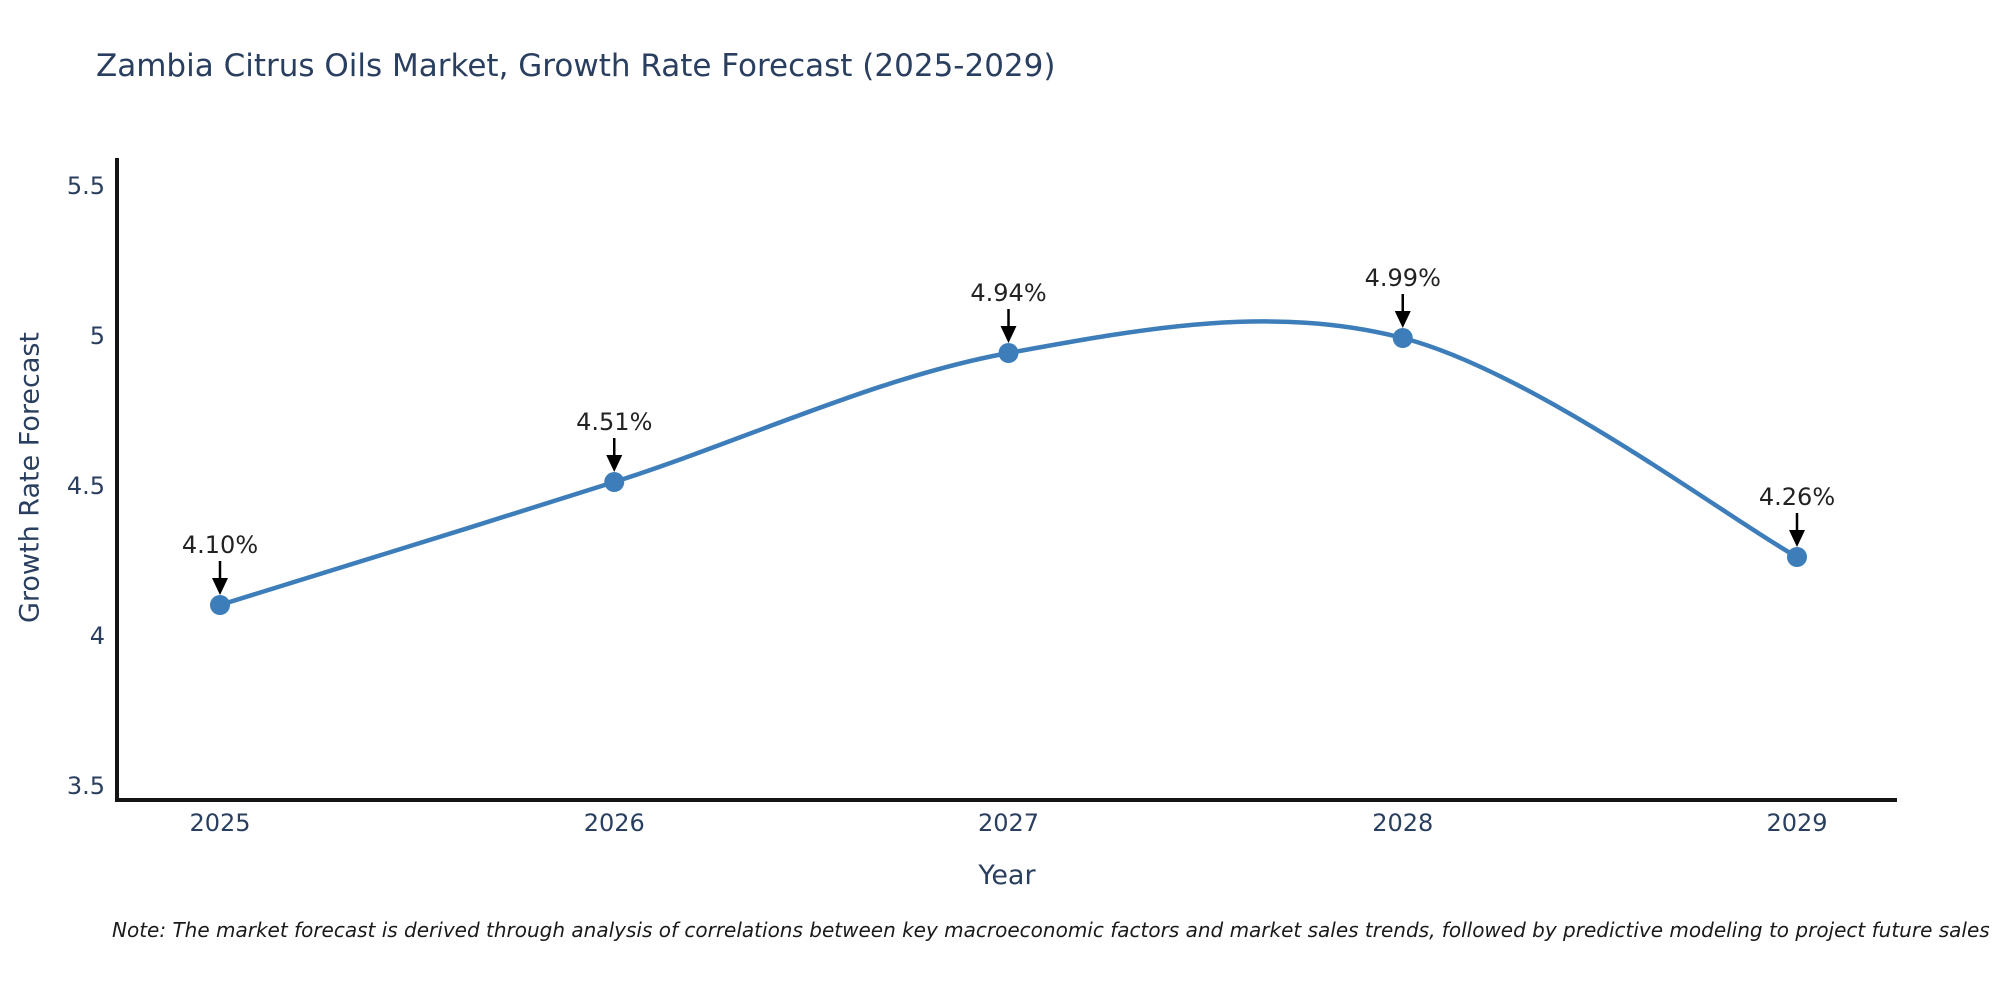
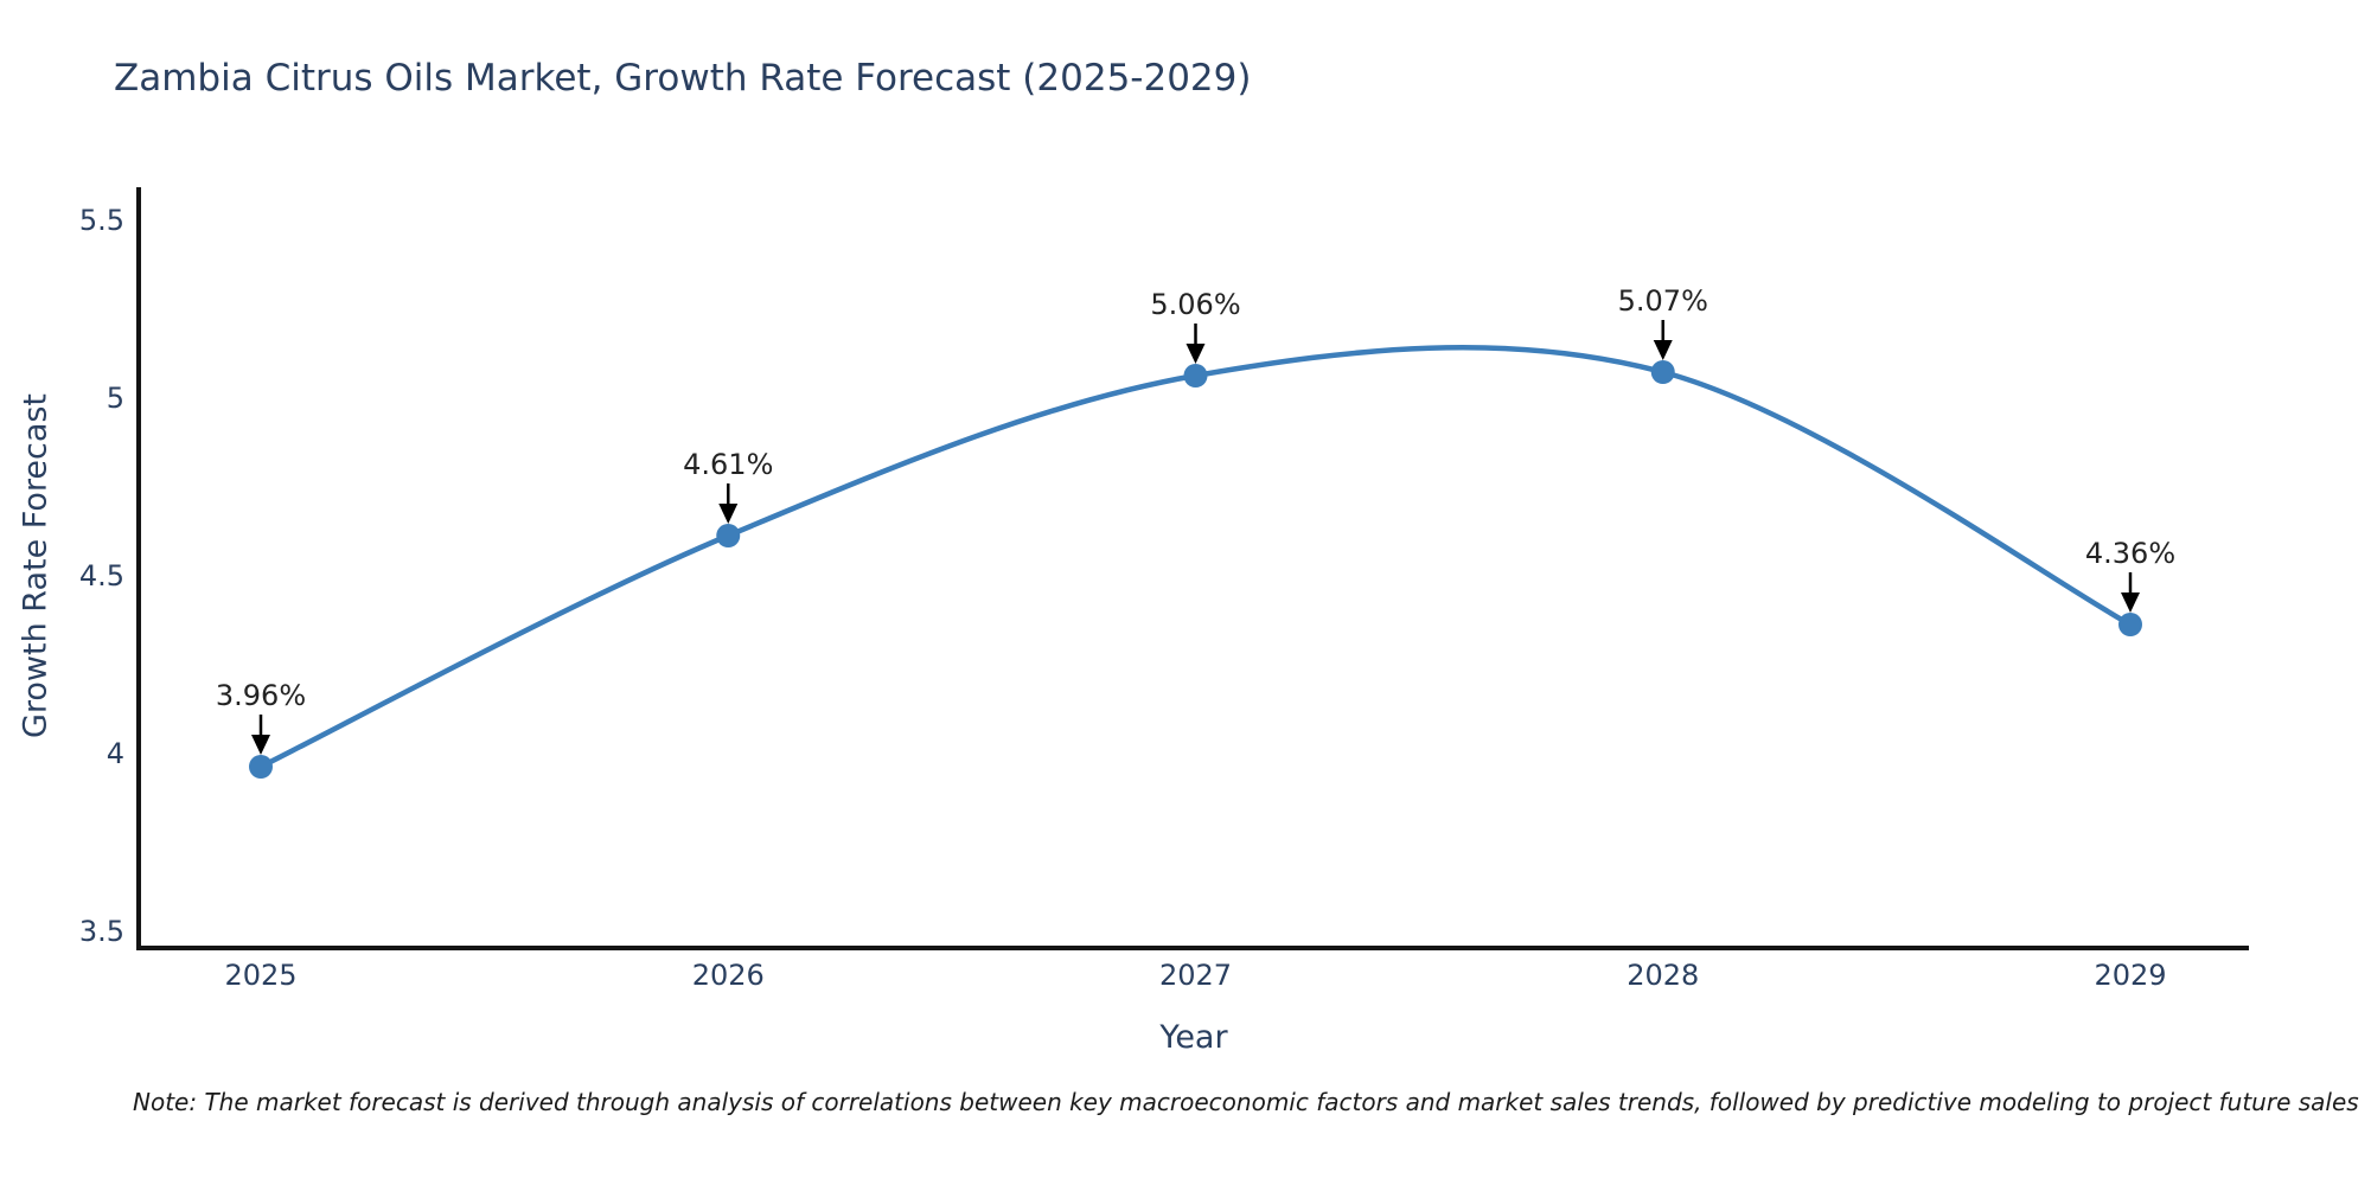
2025: 4.10% -> 3.96%
2026: 4.51% -> 4.61%
2027: 4.94% -> 5.06%
2028: 4.99% -> 5.07%
2029: 4.26% -> 4.36%
